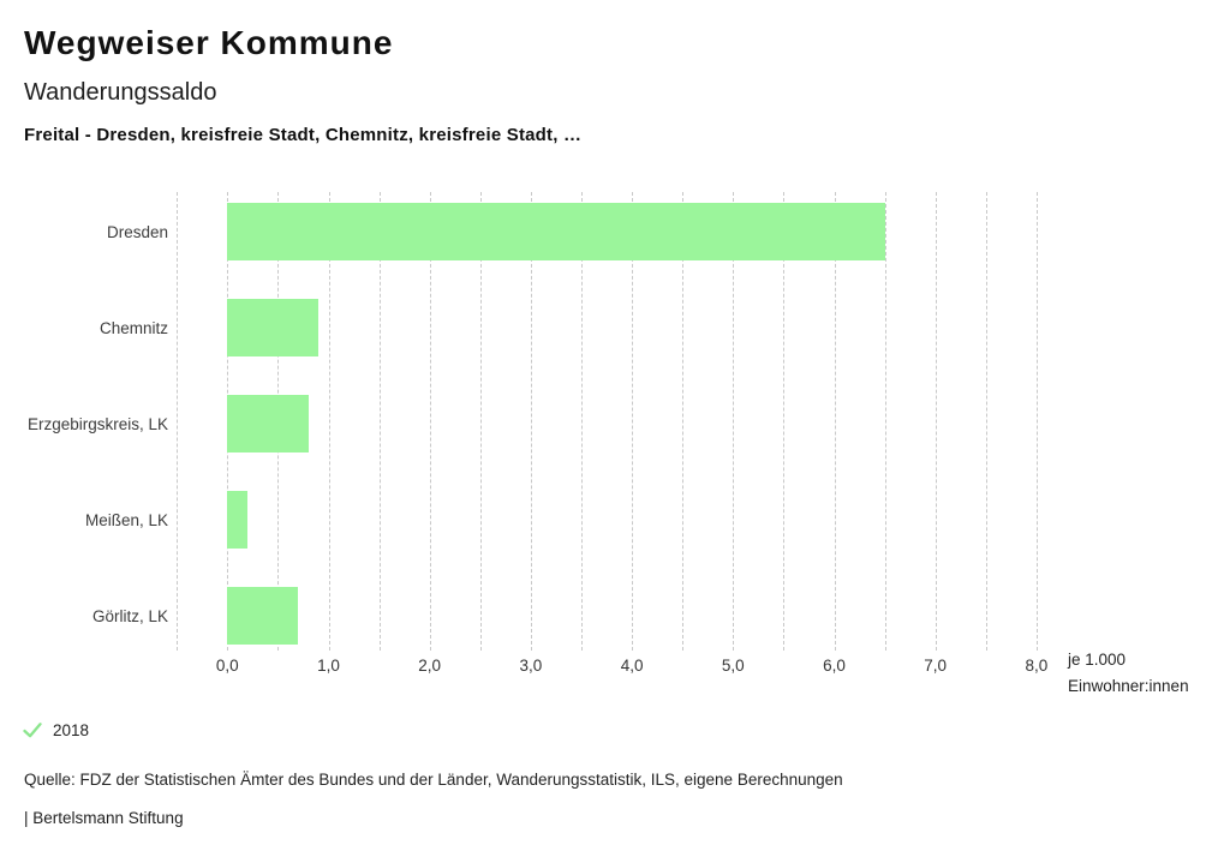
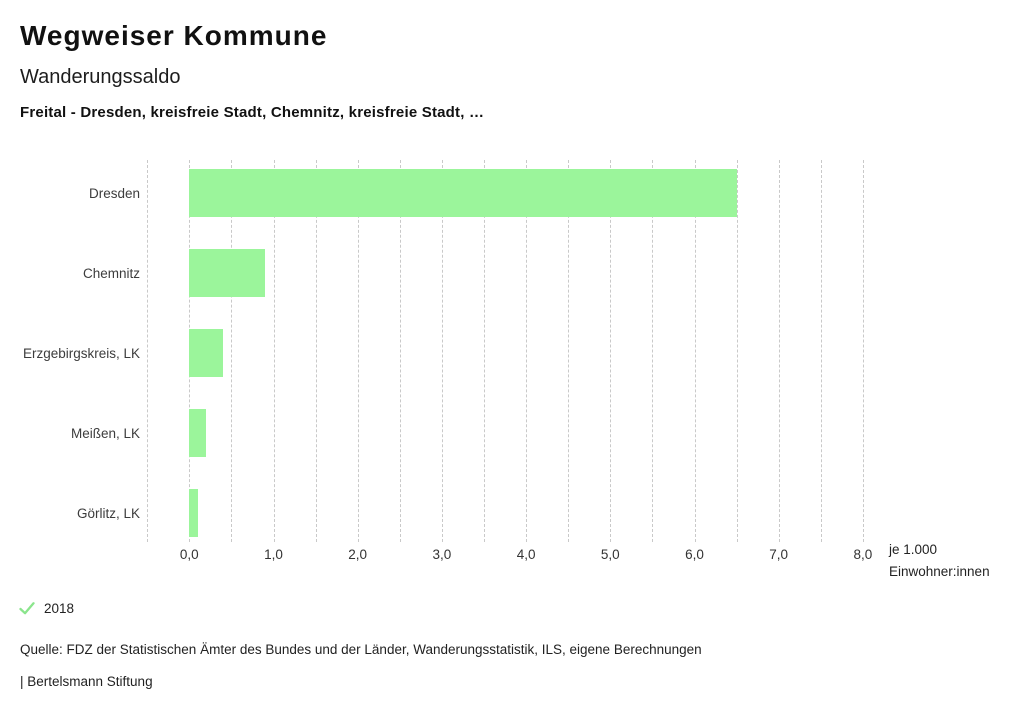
Erzgebirgskreis, LK: 0,8 -> 0,4
Görlitz, LK: 0,7 -> 0,1
